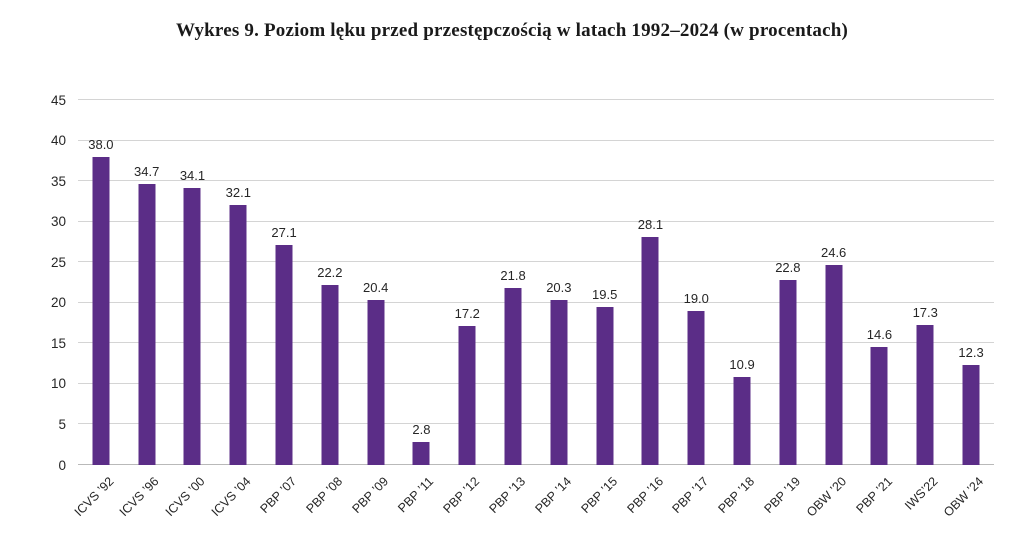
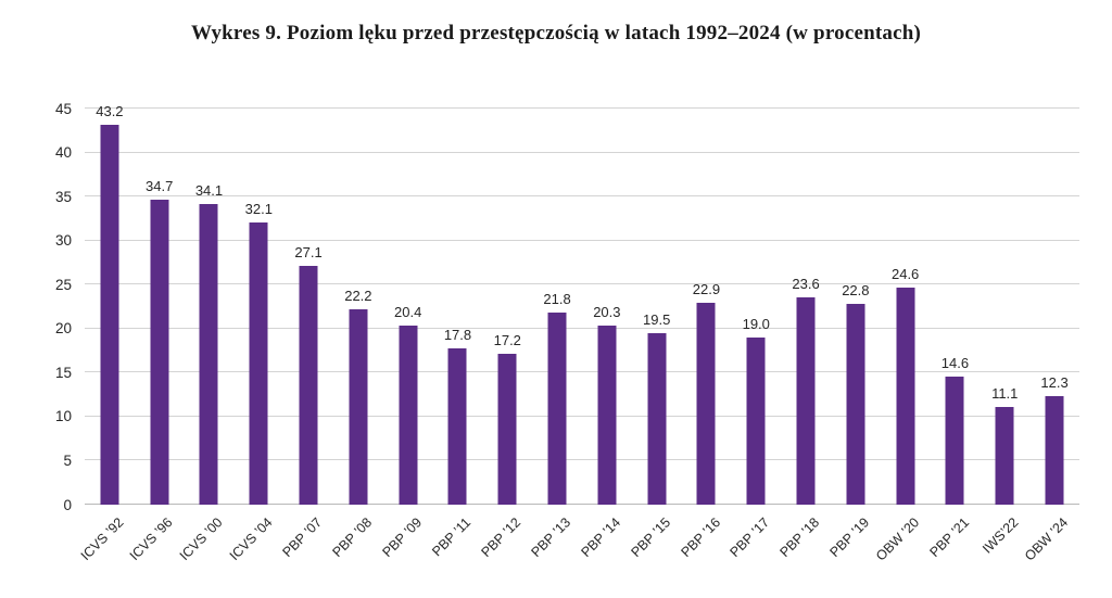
ICVS ’92: 38.0 -> 43.2
PBP ’11: 2.8 -> 17.8
PBP ’16: 28.1 -> 22.9
PBP ’18: 10.9 -> 23.6
IWS’22: 17.3 -> 11.1
